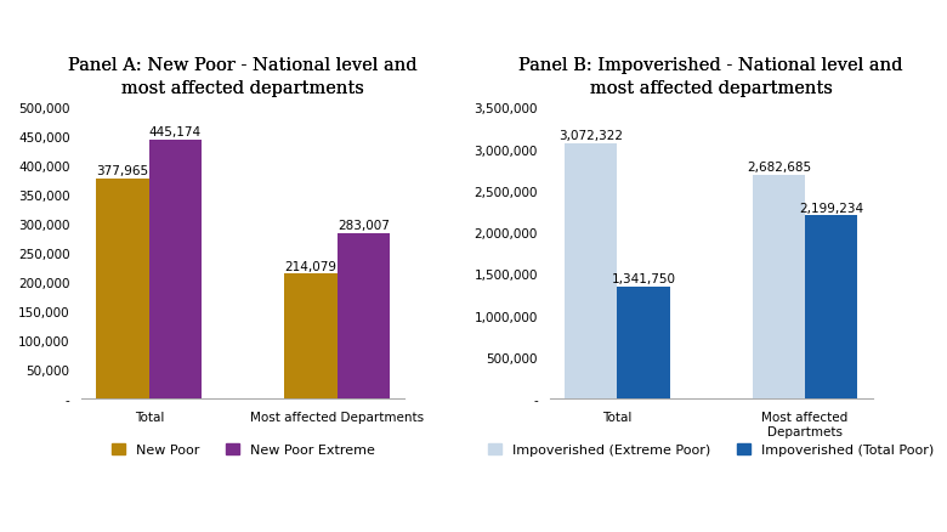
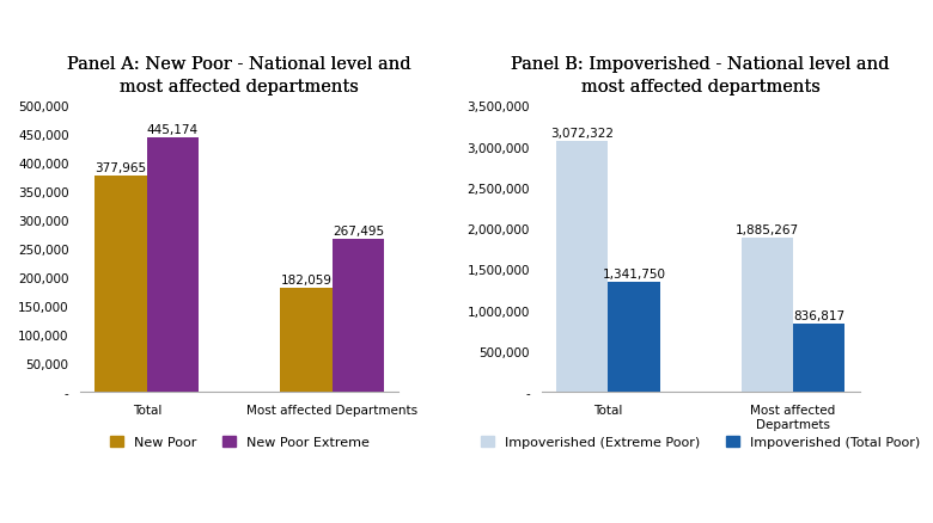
New Poor/Most affected Departments: 214,079 -> 182,059
New Poor Extreme/Most affected Departments: 283,007 -> 267,495
Impoverished (Extreme Poor)/Most affected Departmets: 2,682,685 -> 1,885,267
Impoverished (Total Poor)/Most affected Departmets: 2,199,234 -> 836,817
